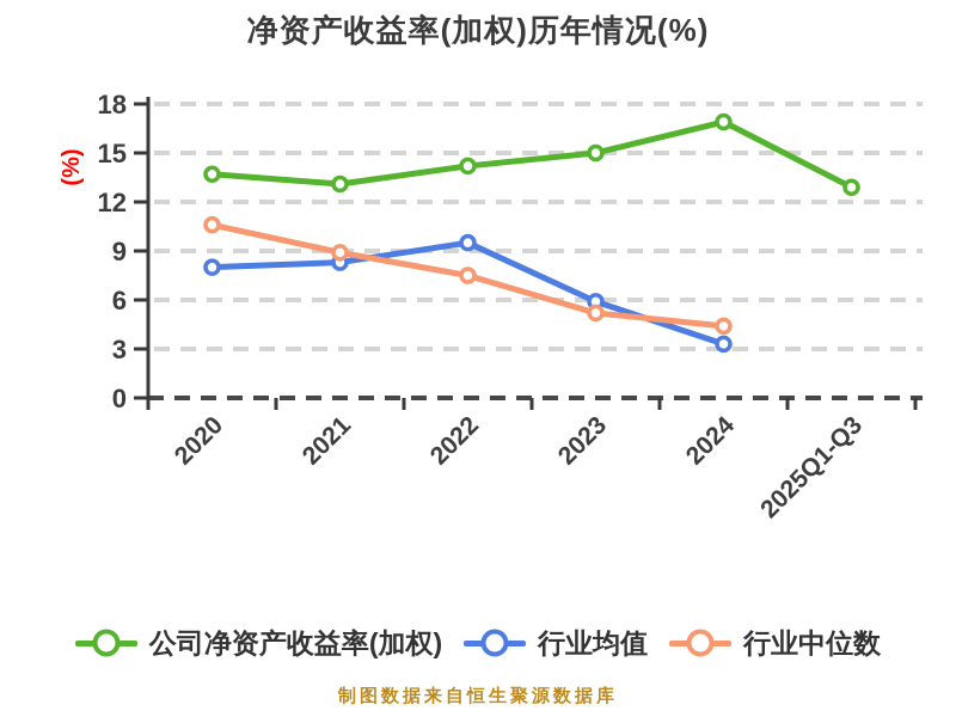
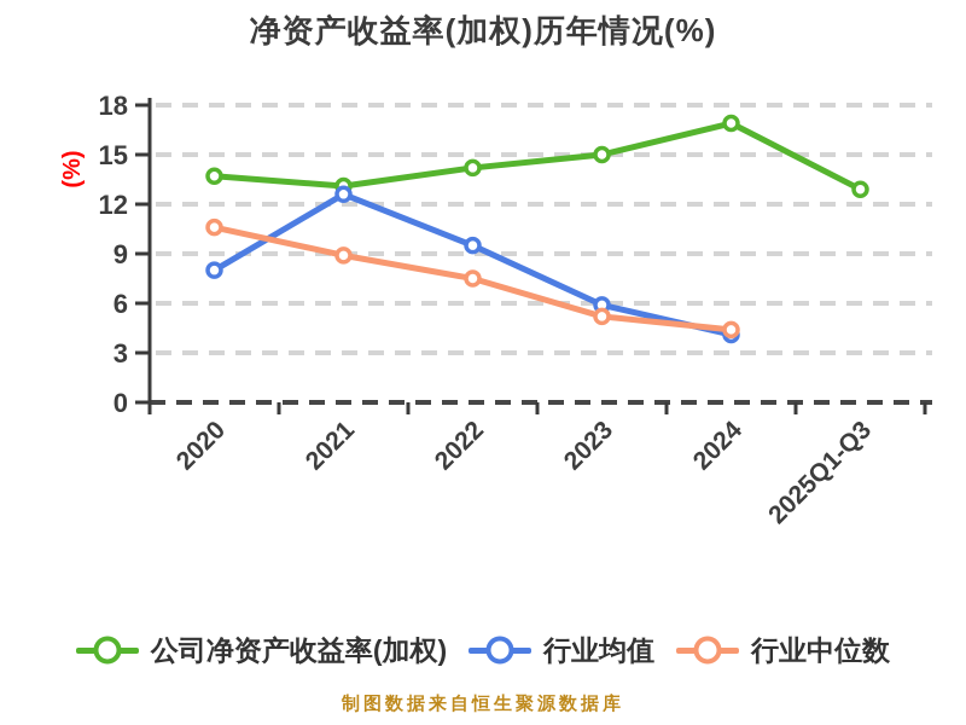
行业均值/2021: 8.3 -> 12.6
行业均值/2024: 3.3 -> 4.1
